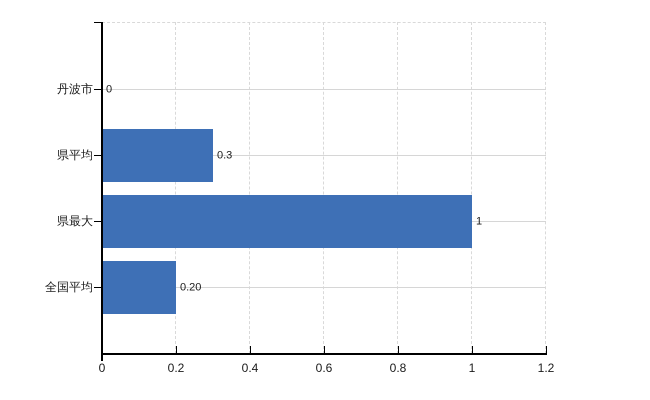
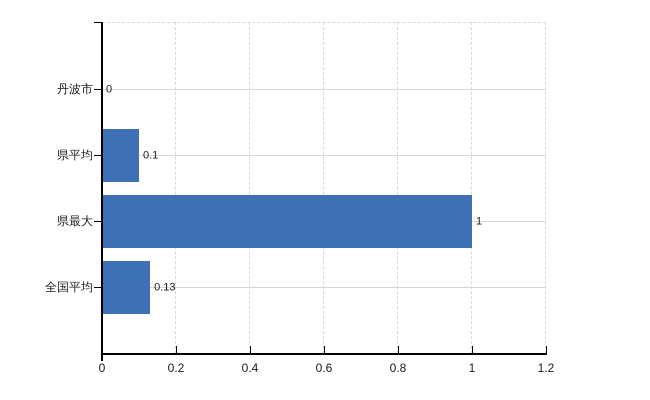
県平均: 0.3 -> 0.1
全国平均: 0.20 -> 0.13
